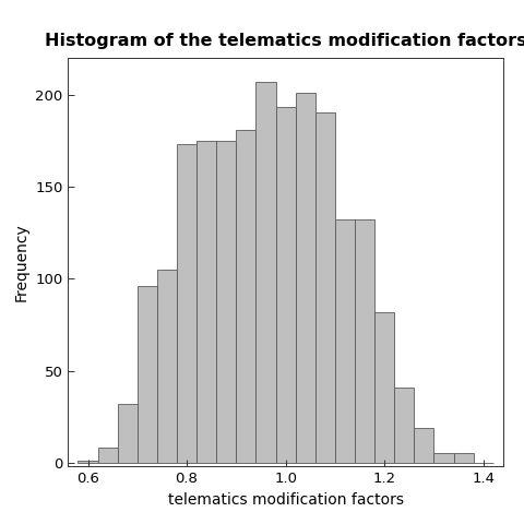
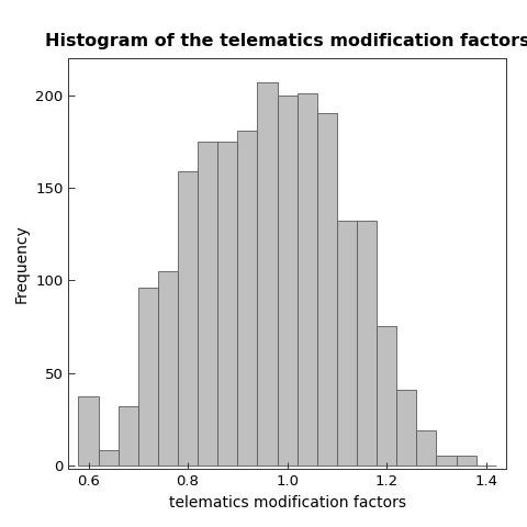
0.6: 1 -> 37
0.8: 173 -> 159
1.0: 193 -> 200
1.2: 82 -> 75
